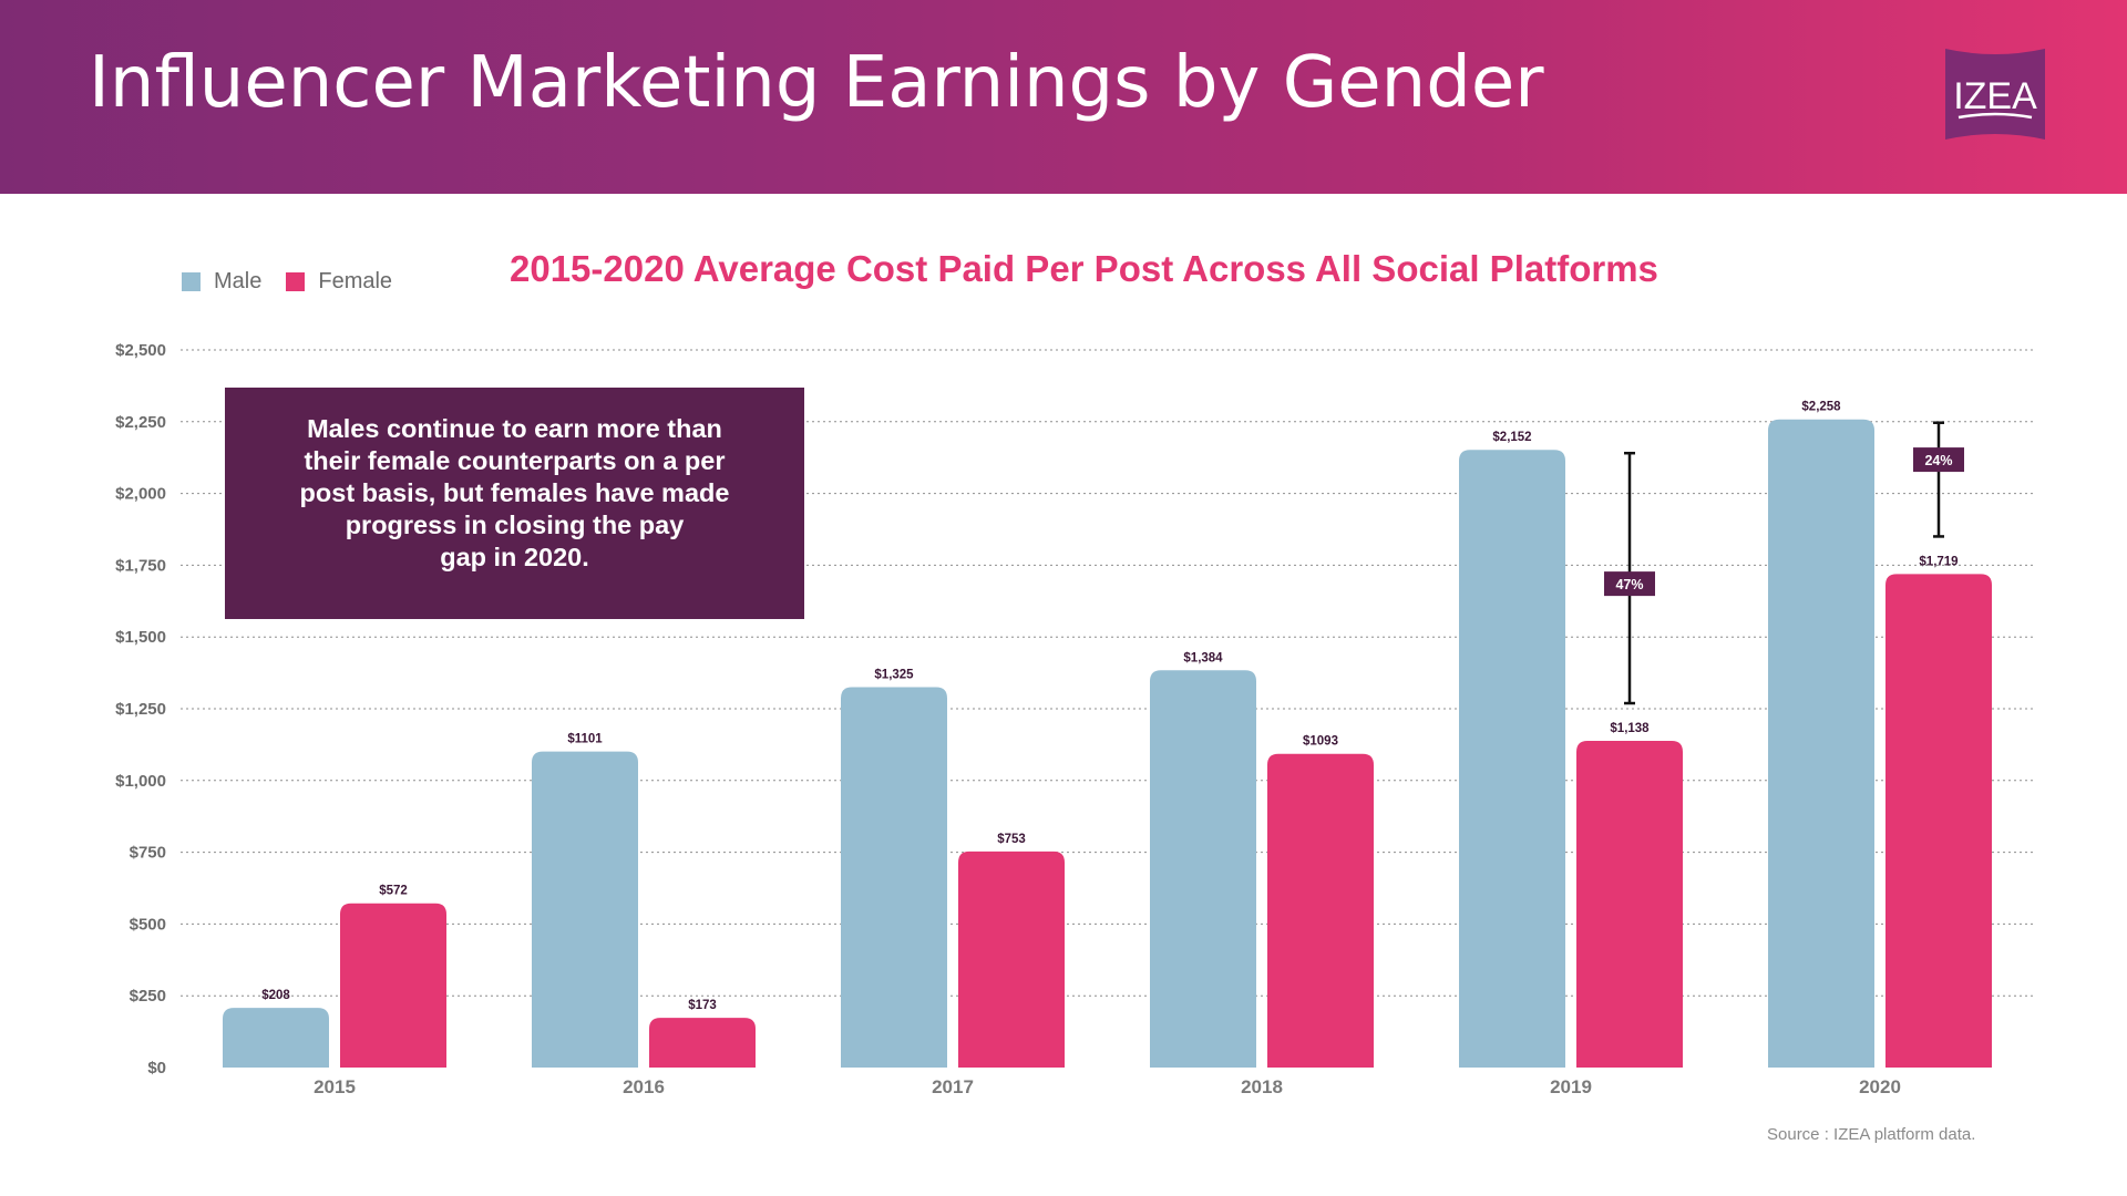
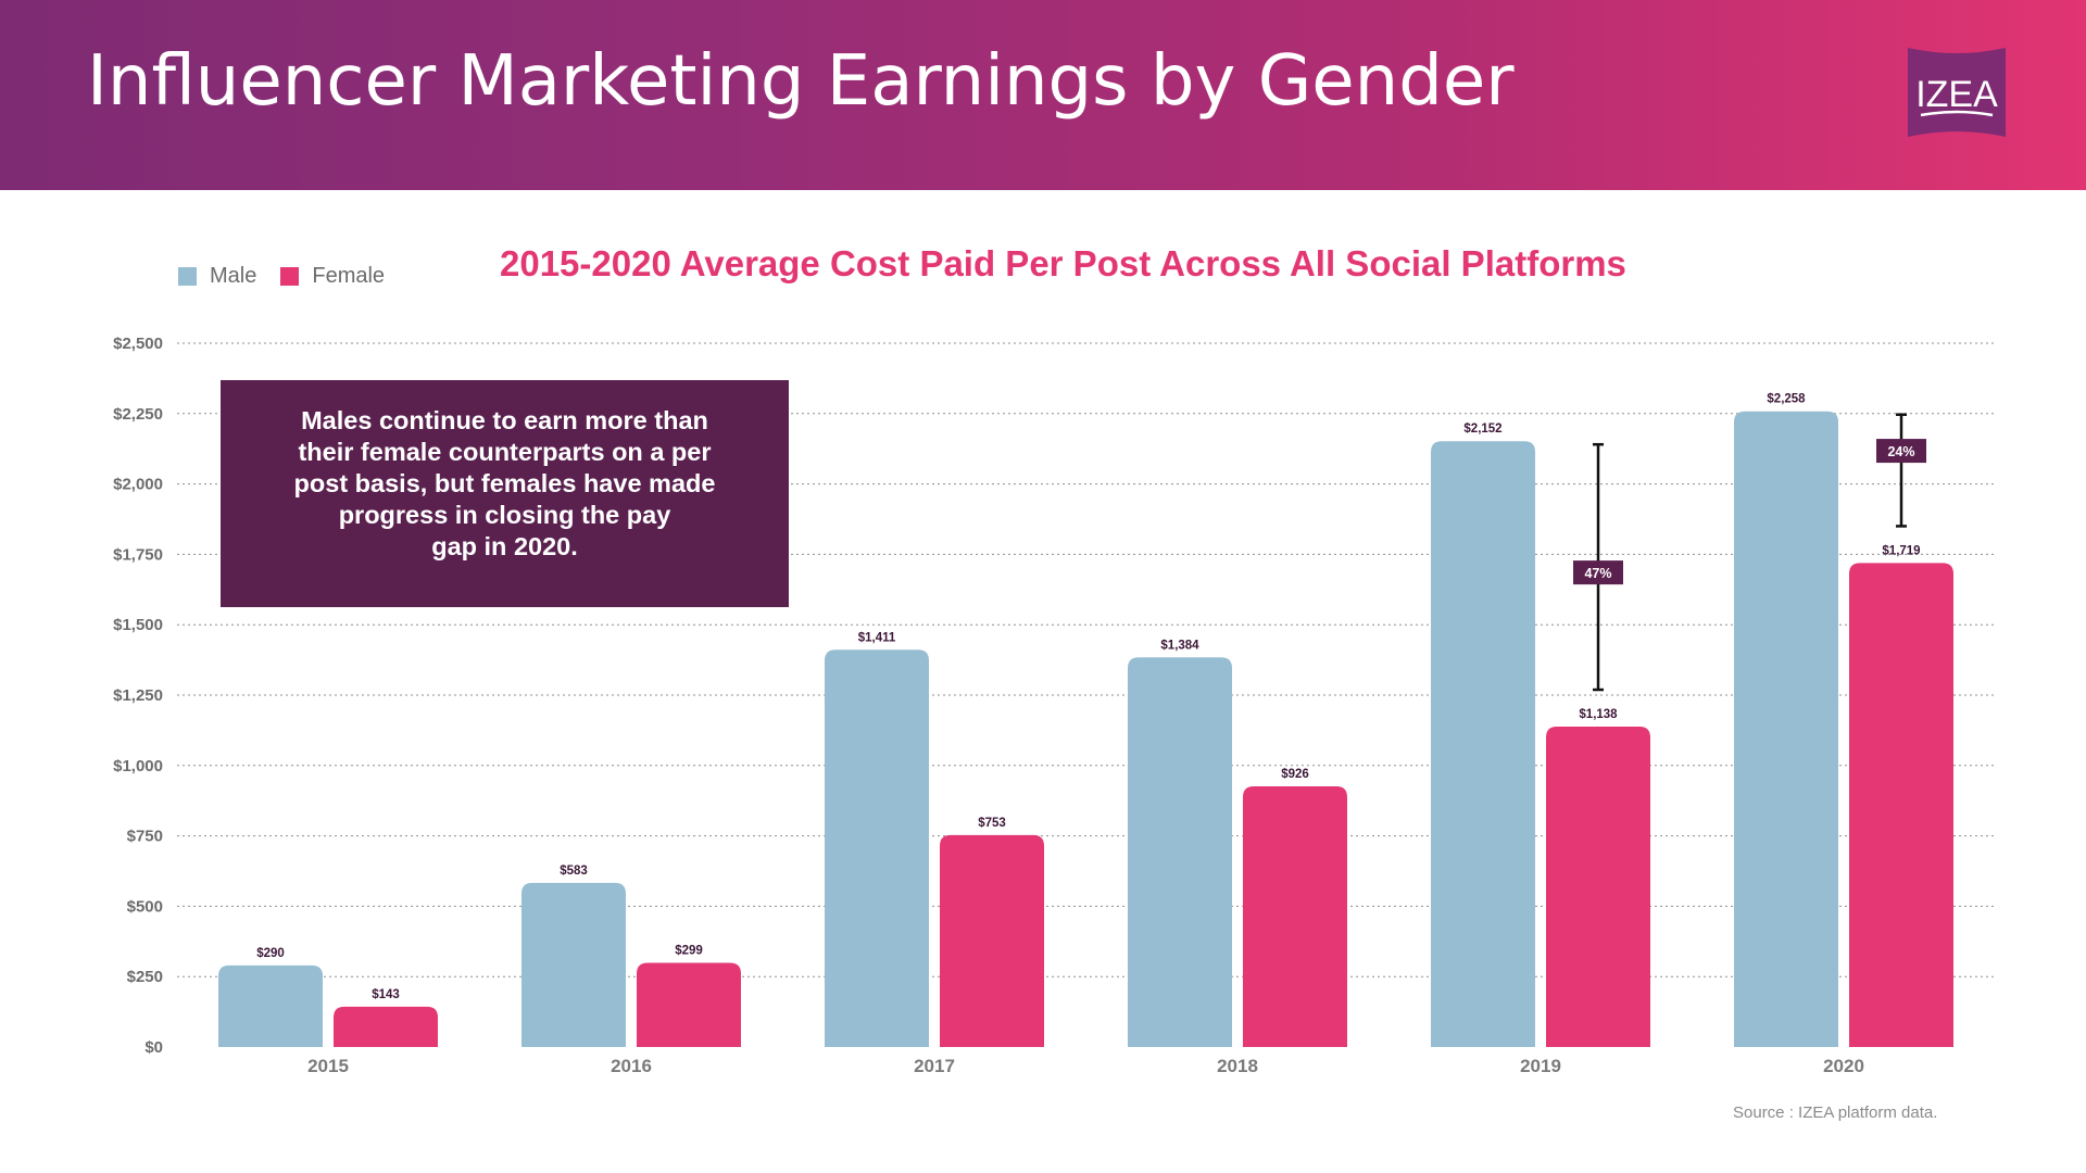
Male/2015: $208 -> $290
Female/2015: $572 -> $143
Male/2016: $1101 -> $583
Female/2016: $173 -> $299
Male/2017: $1,325 -> $1,411
Female/2018: $1093 -> $926
